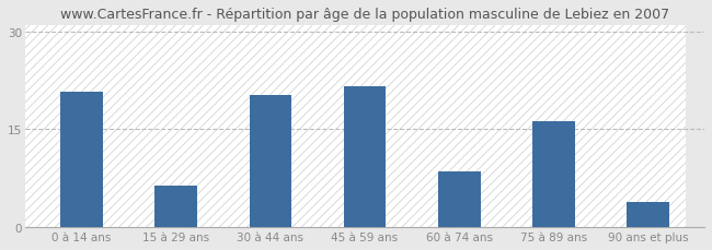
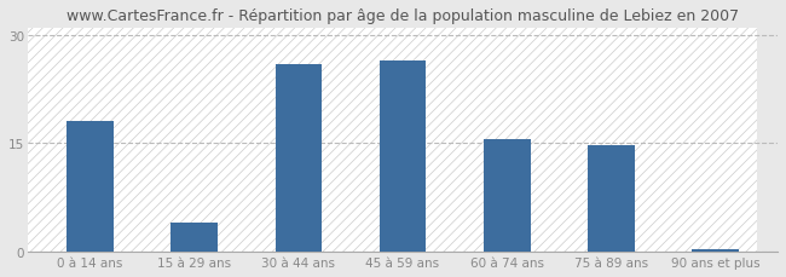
0 à 14 ans: 20.8 -> 18.0
15 à 29 ans: 6.4 -> 4.0
30 à 44 ans: 20.2 -> 26.0
45 à 59 ans: 21.6 -> 26.5
60 à 74 ans: 8.6 -> 15.5
75 à 89 ans: 16.2 -> 14.7
90 ans et plus: 3.8 -> 0.3
